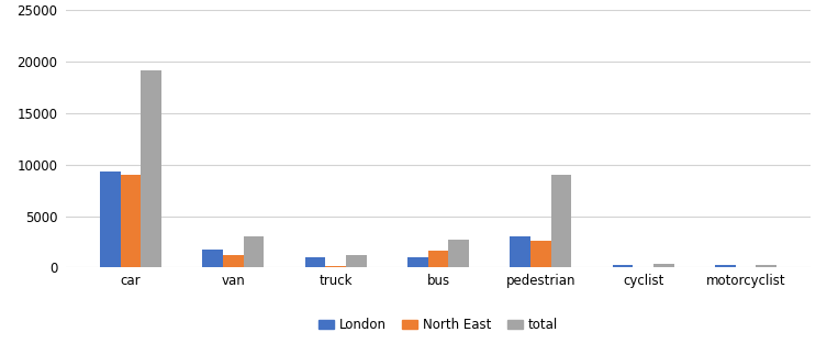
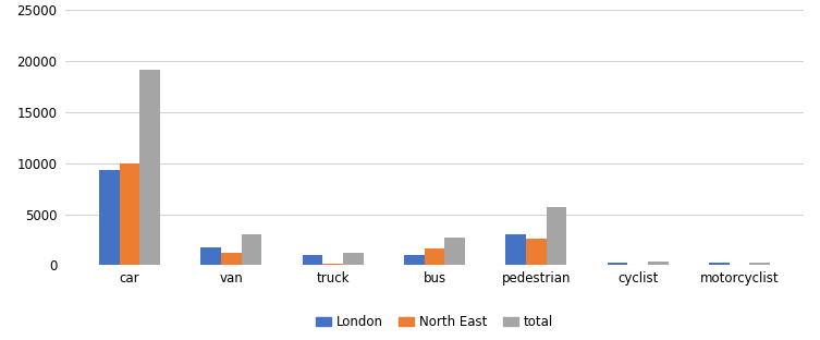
North East/car: 9000 -> 10000
total/pedestrian: 9000 -> 5700
